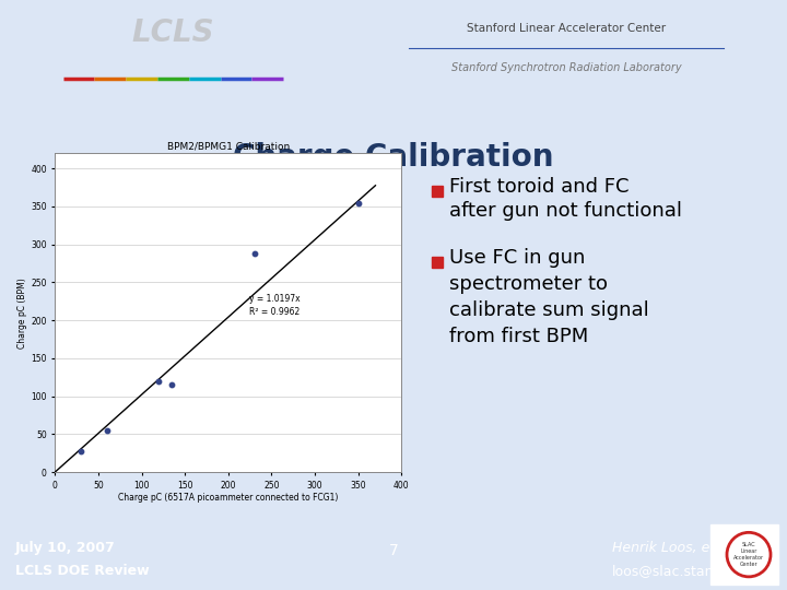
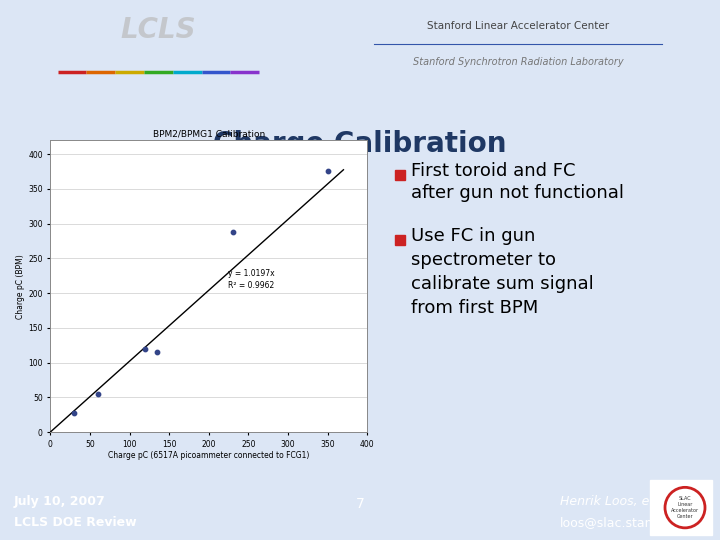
350: 355 -> 376
